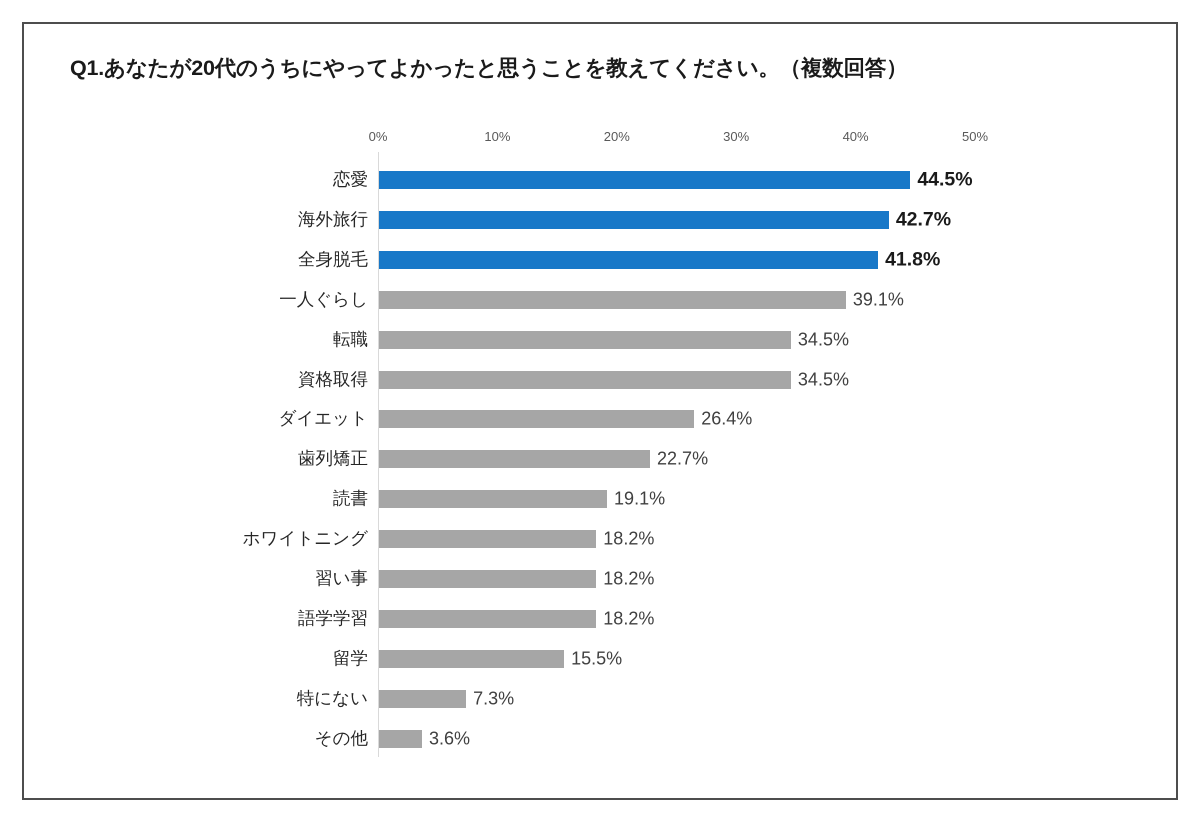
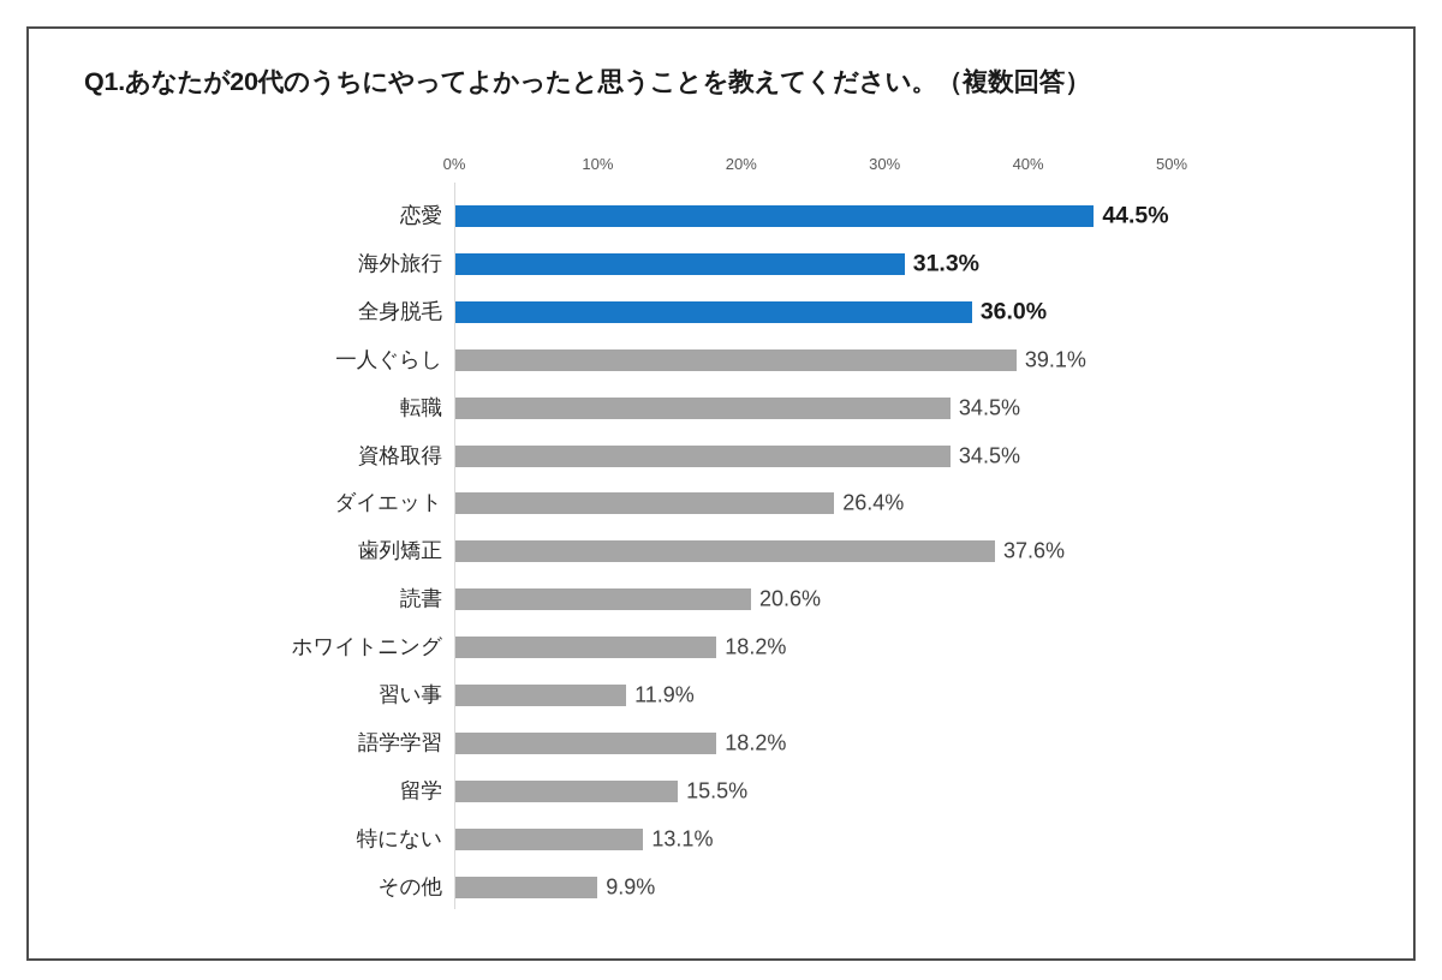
海外旅行: 42.7% -> 31.3%
全身脱毛: 41.8% -> 36.0%
歯列矯正: 22.7% -> 37.6%
読書: 19.1% -> 20.6%
習い事: 18.2% -> 11.9%
特にない: 7.3% -> 13.1%
その他: 3.6% -> 9.9%
